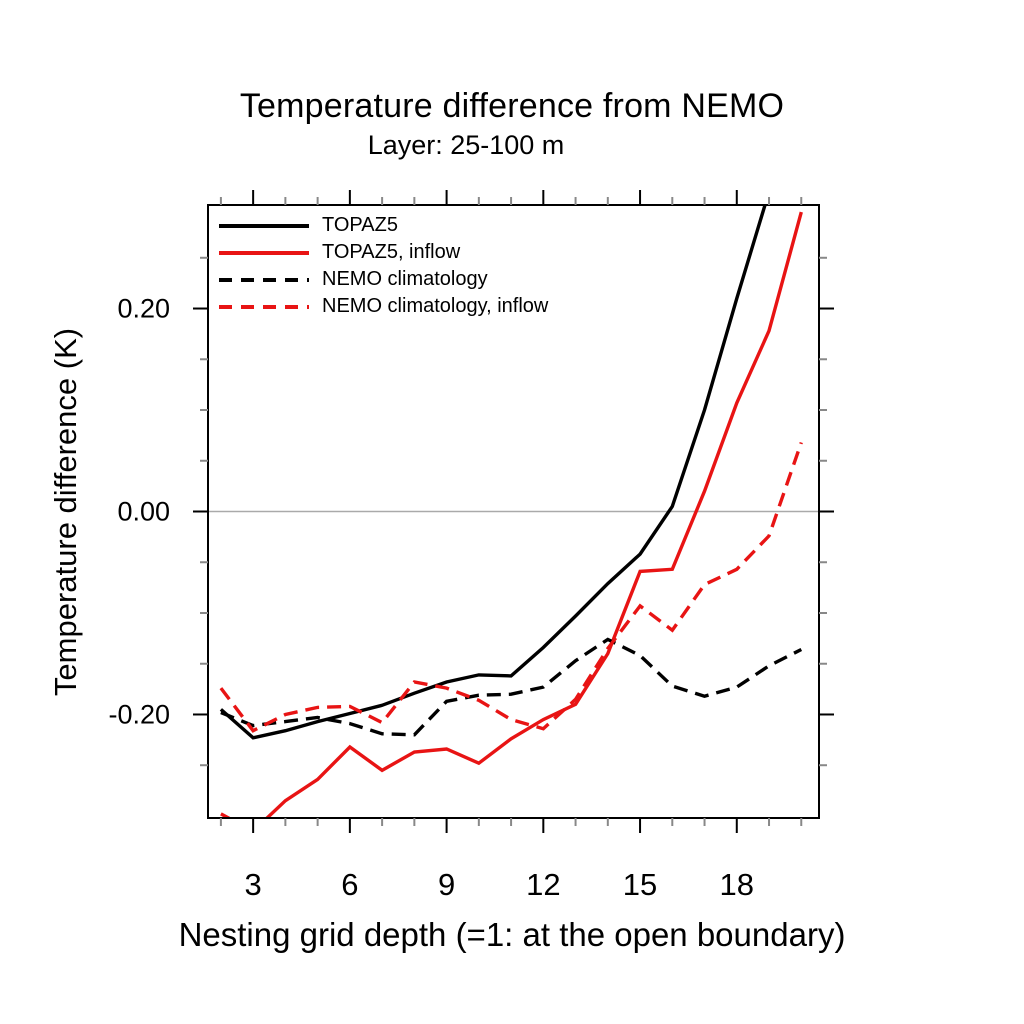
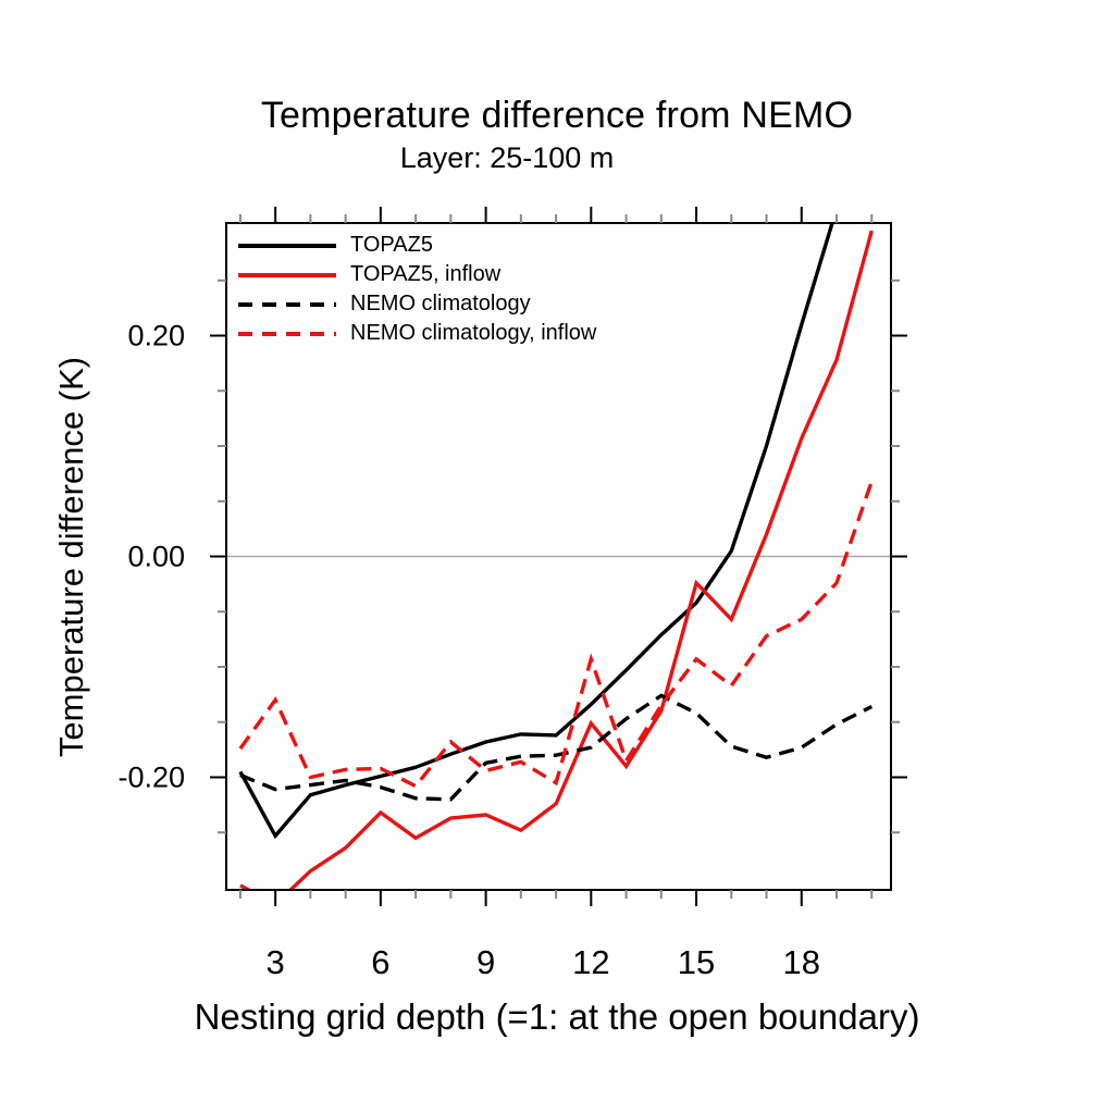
TOPAZ5/3: -0.223 -> -0.253
NEMO climatology, inflow/3: -0.216 -> -0.130
NEMO climatology, inflow/9: -0.174 -> -0.194
TOPAZ5, inflow/12: -0.205 -> -0.151
NEMO climatology, inflow/12: -0.214 -> -0.093
TOPAZ5, inflow/15: -0.059 -> -0.024
